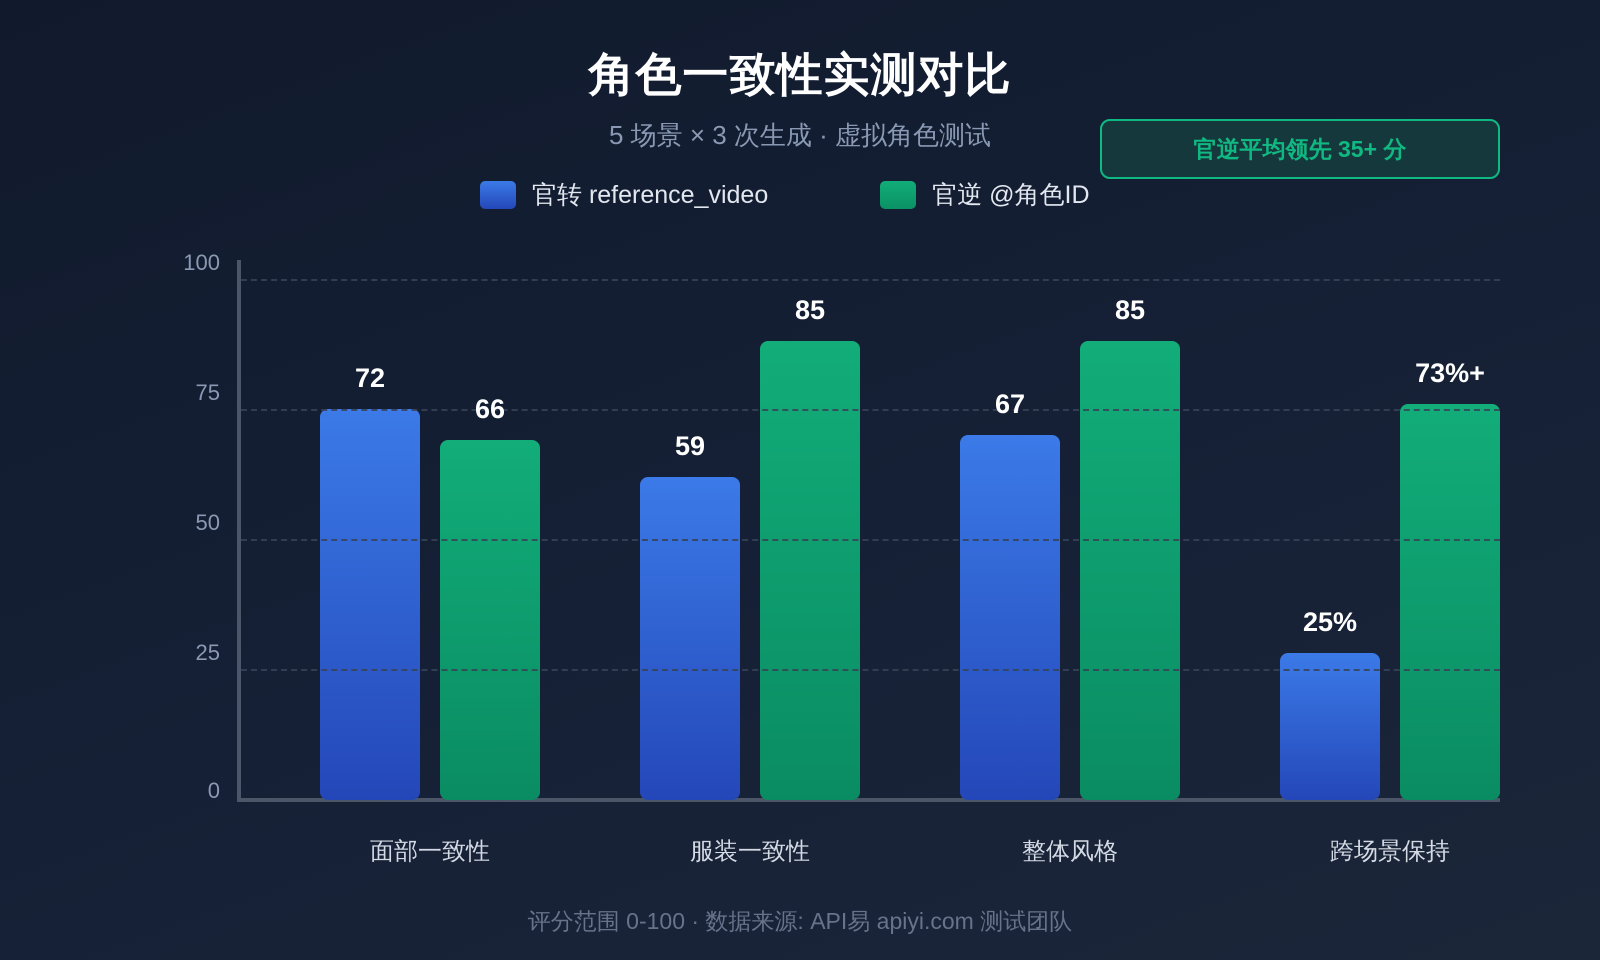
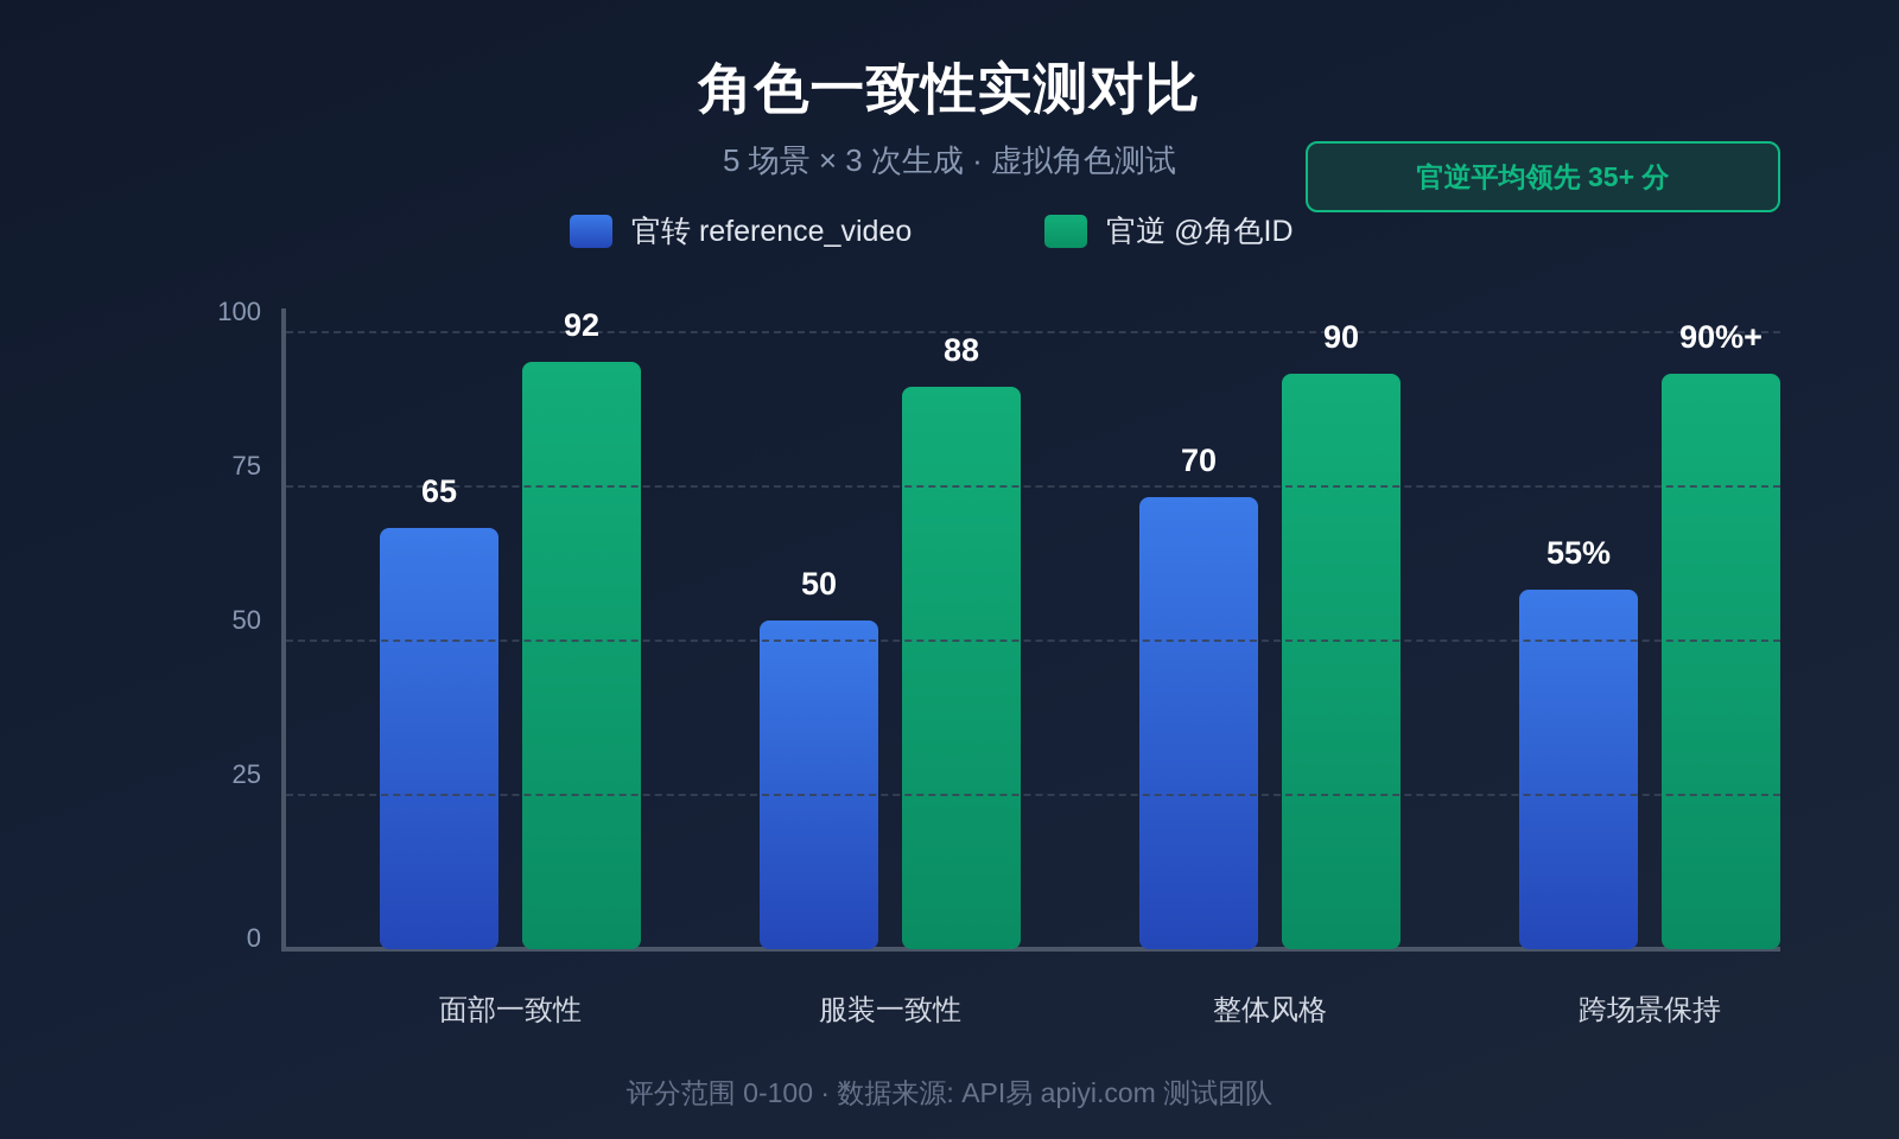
官转 reference_video/面部一致性: 72 -> 65
官逆 @角色ID/面部一致性: 66 -> 92
官转 reference_video/服装一致性: 59 -> 50
官逆 @角色ID/服装一致性: 85 -> 88
官转 reference_video/整体风格: 67 -> 70
官逆 @角色ID/整体风格: 85 -> 90
官转 reference_video/跨场景保持: 25% -> 55%
官逆 @角色ID/跨场景保持: 73 -> 90
